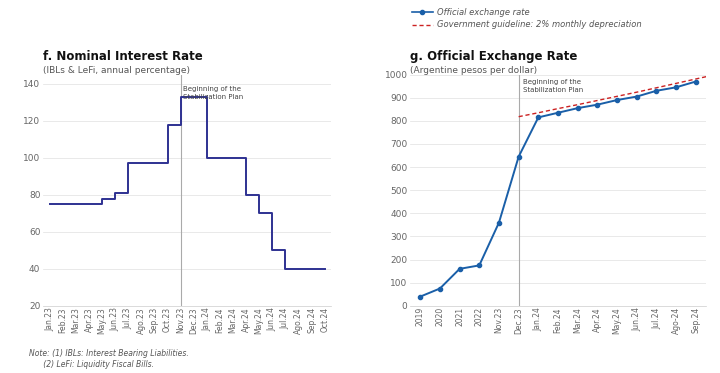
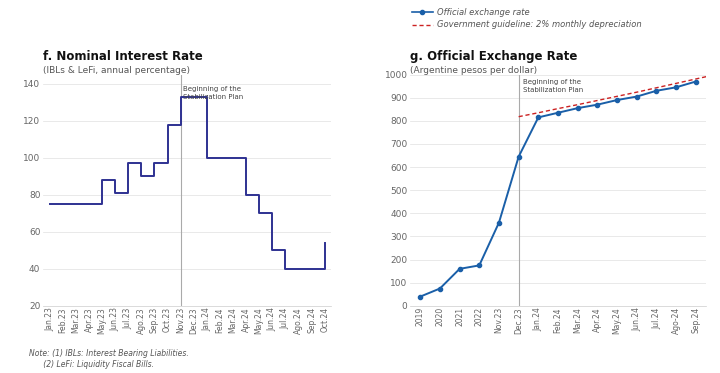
May.23: 78 -> 88
Ago.23: 97 -> 90
Oct.24: 40 -> 54
